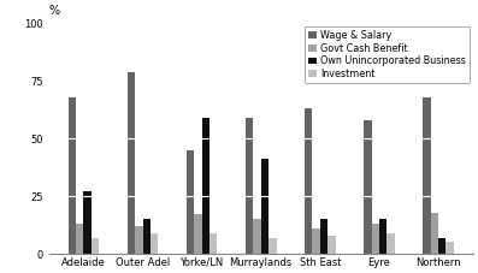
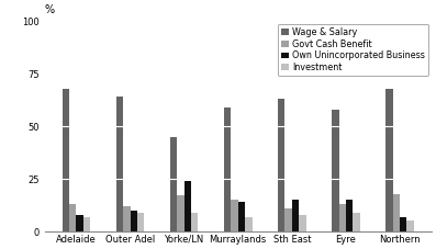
Own Unincorporated Business/Adelaide: 27 -> 8
Wage & Salary/Outer Adel: 79 -> 64
Own Unincorporated Business/Outer Adel: 15 -> 10
Own Unincorporated Business/Yorke/LN: 59 -> 24
Own Unincorporated Business/Murraylands: 41 -> 14
